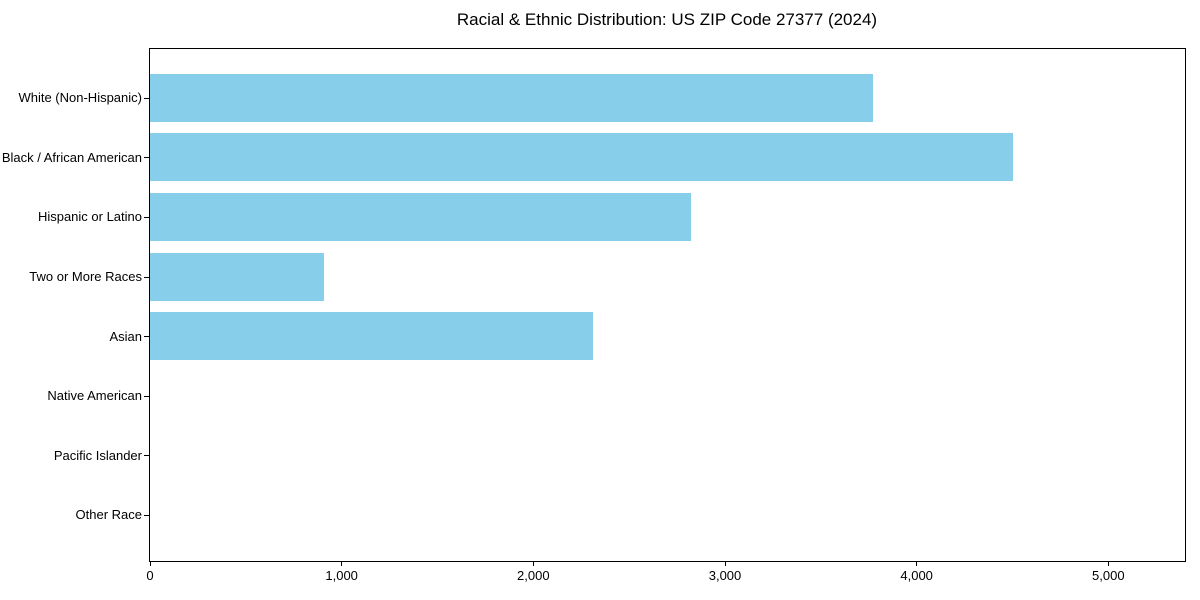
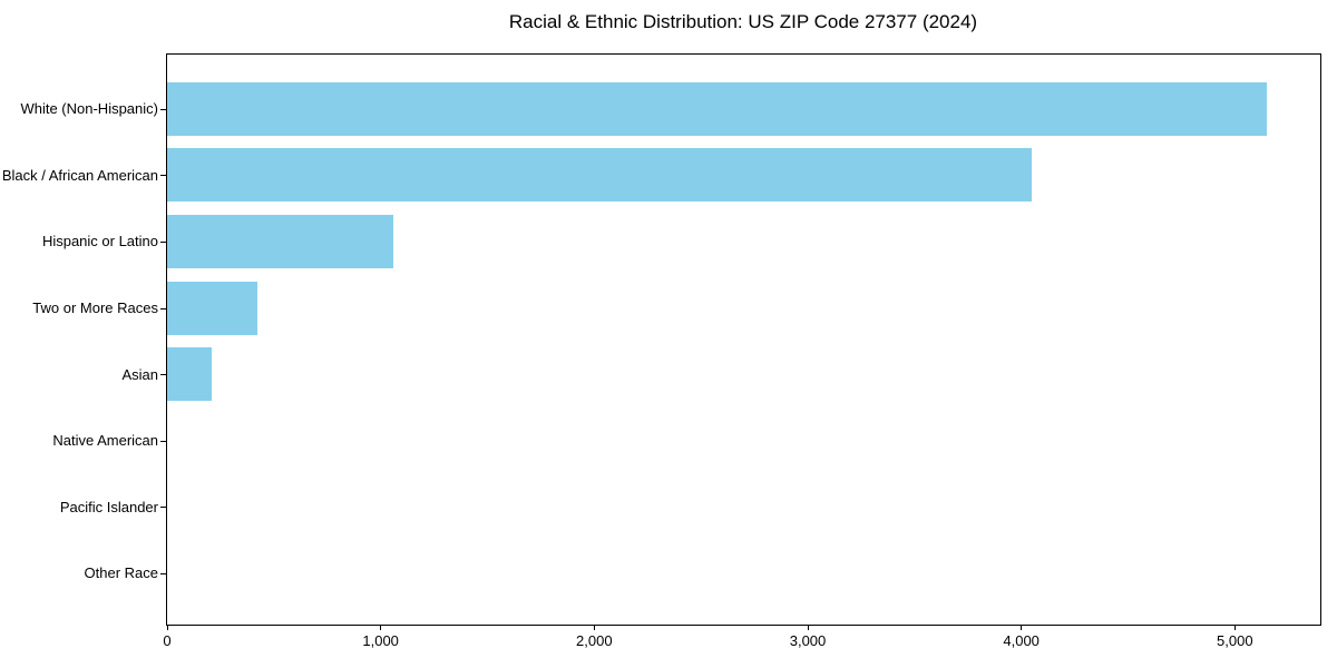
White (Non-Hispanic): 3770 -> 5150
Black / African American: 4500 -> 4050
Hispanic or Latino: 2820 -> 1060
Two or More Races: 910 -> 420
Asian: 2310 -> 210
